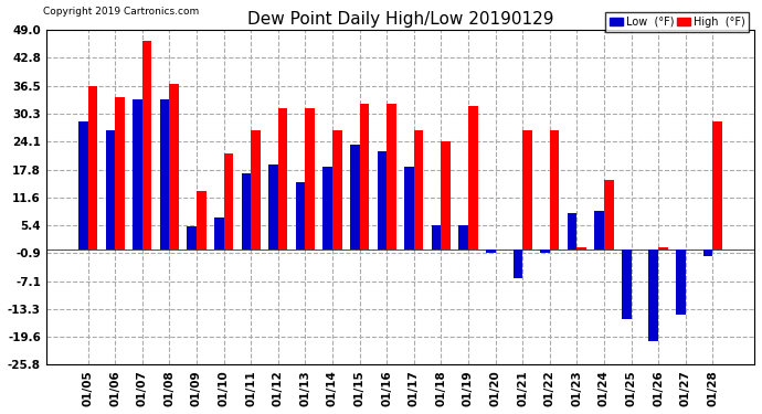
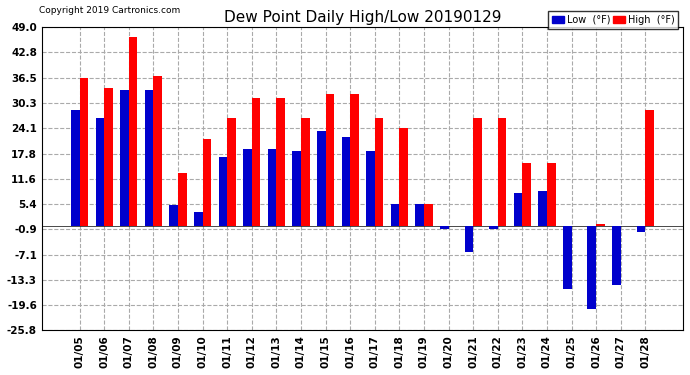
Low (°F)/01/10: 7.0 -> 3.5
Low (°F)/01/13: 15.0 -> 19.0
High (°F)/01/19: 32.0 -> 5.4
High (°F)/01/23: 0.5 -> 15.5
